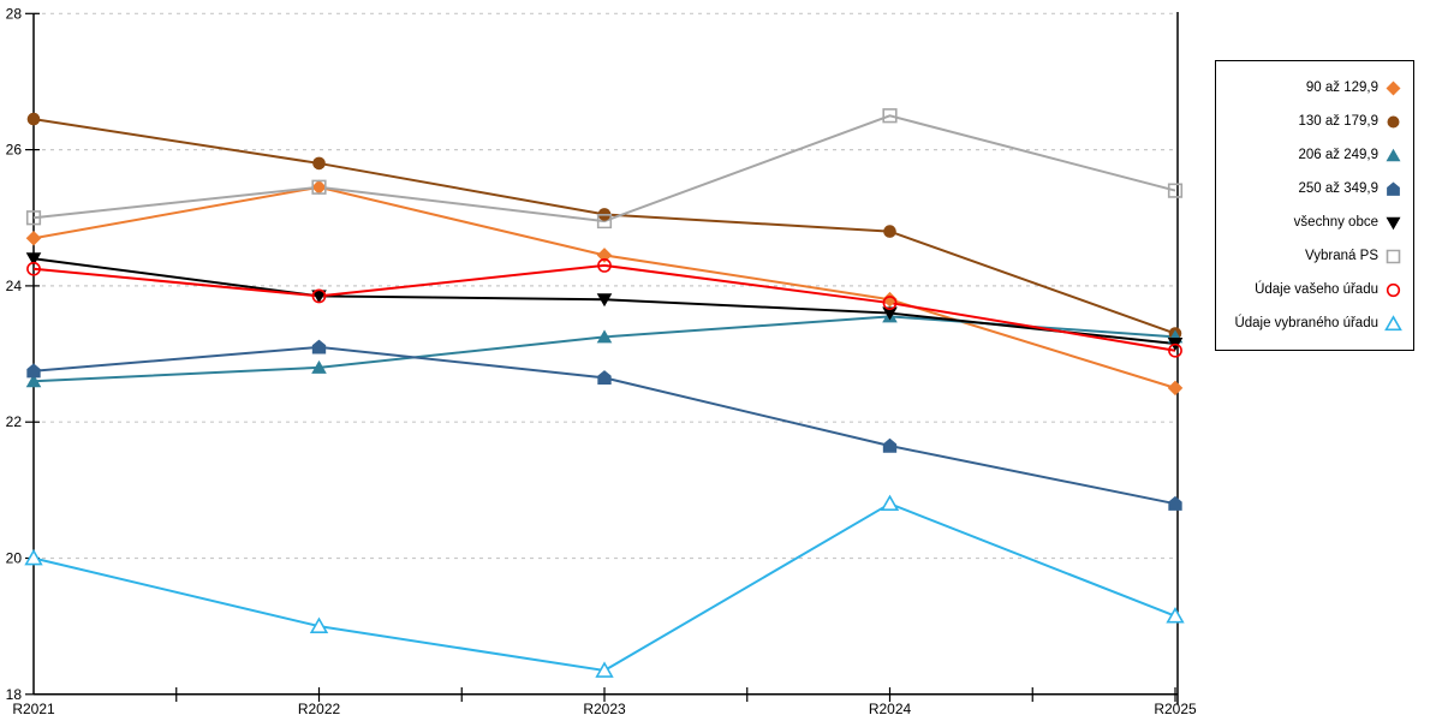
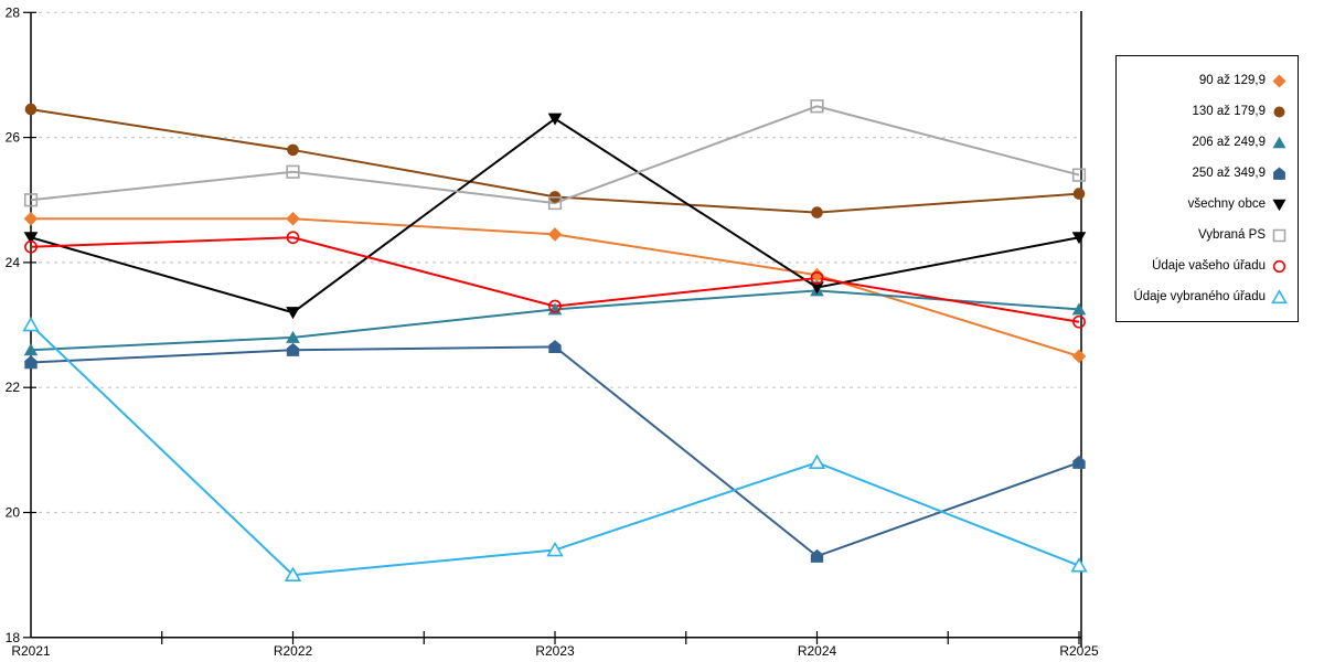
250 až 349,9/R2021: 22.8 -> 22.4
Údaje vybraného úřadu/R2021: 20.0 -> 23.0
90 až 129,9/R2022: 25.4 -> 24.7
250 až 349,9/R2022: 23.1 -> 22.6
všechny obce/R2022: 23.9 -> 23.2
Údaje vašeho úřadu/R2022: 23.9 -> 24.4
všechny obce/R2023: 23.8 -> 26.3
Údaje vašeho úřadu/R2023: 24.3 -> 23.3
Údaje vybraného úřadu/R2023: 18.4 -> 19.4
250 až 349,9/R2024: 21.6 -> 19.3
130 až 179,9/R2025: 23.3 -> 25.1
všechny obce/R2025: 23.1 -> 24.4
